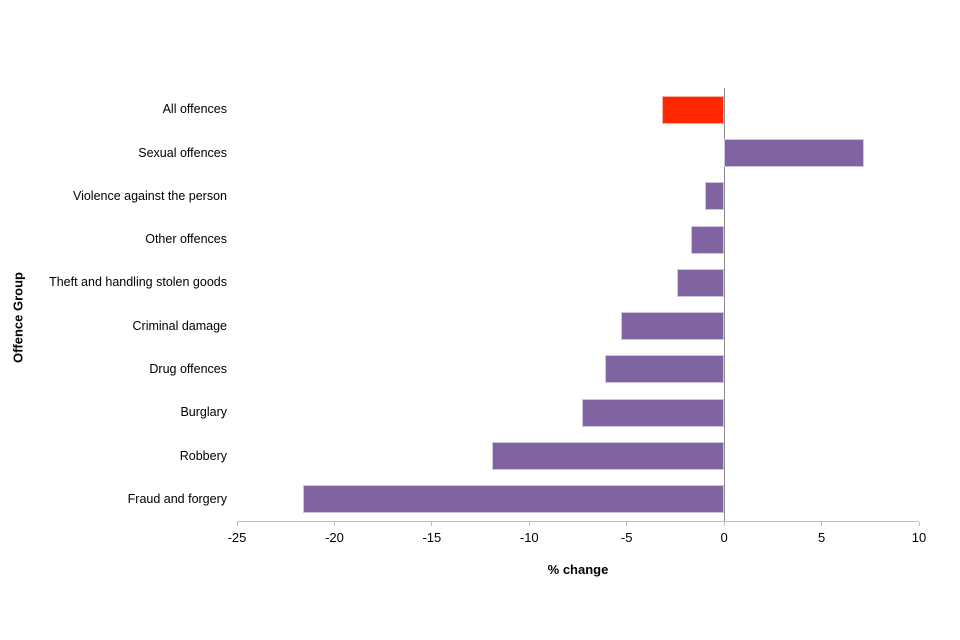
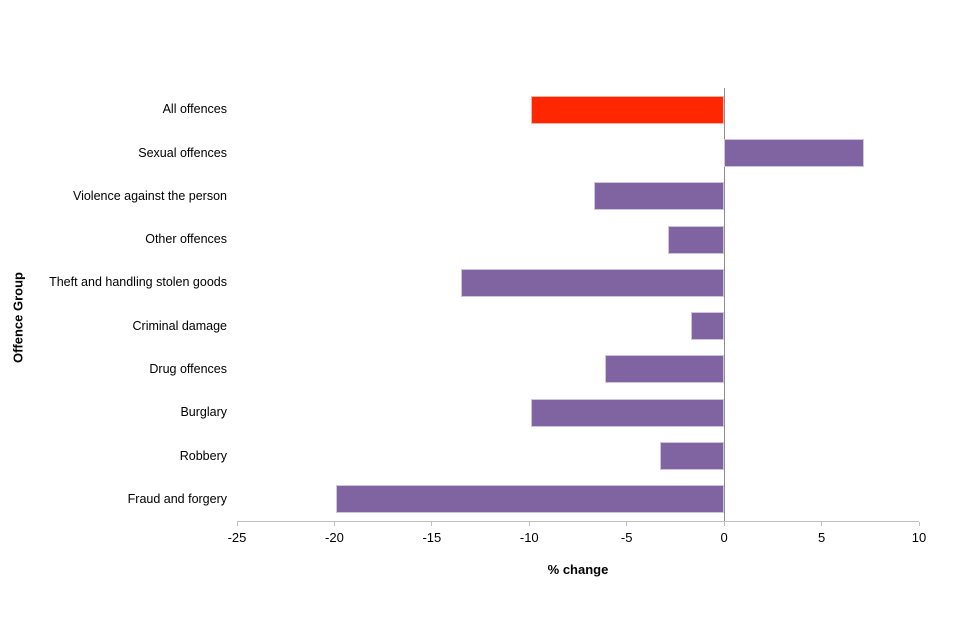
All offences: -3.2 -> -9.9
Violence against the person: -1.0 -> -6.7
Other offences: -1.7 -> -2.9
Theft and handling stolen goods: -2.4 -> -13.5
Criminal damage: -5.3 -> -1.7
Burglary: -7.3 -> -9.9
Robbery: -11.9 -> -3.3
Fraud and forgery: -21.6 -> -19.9
